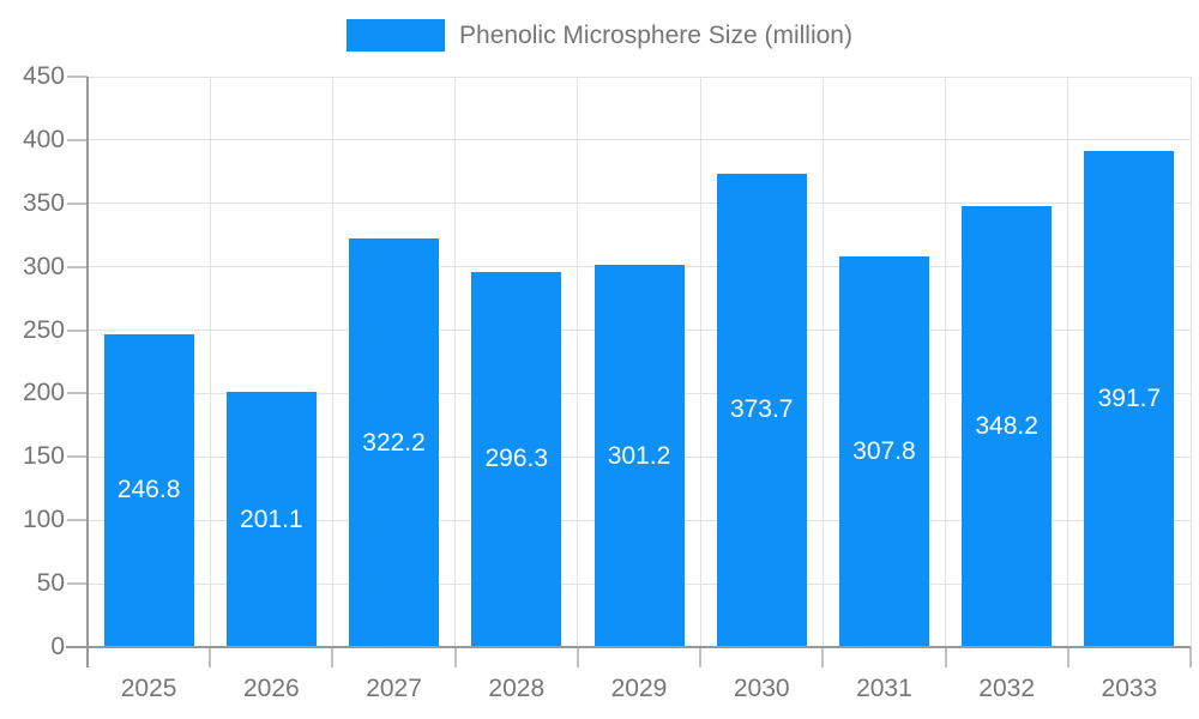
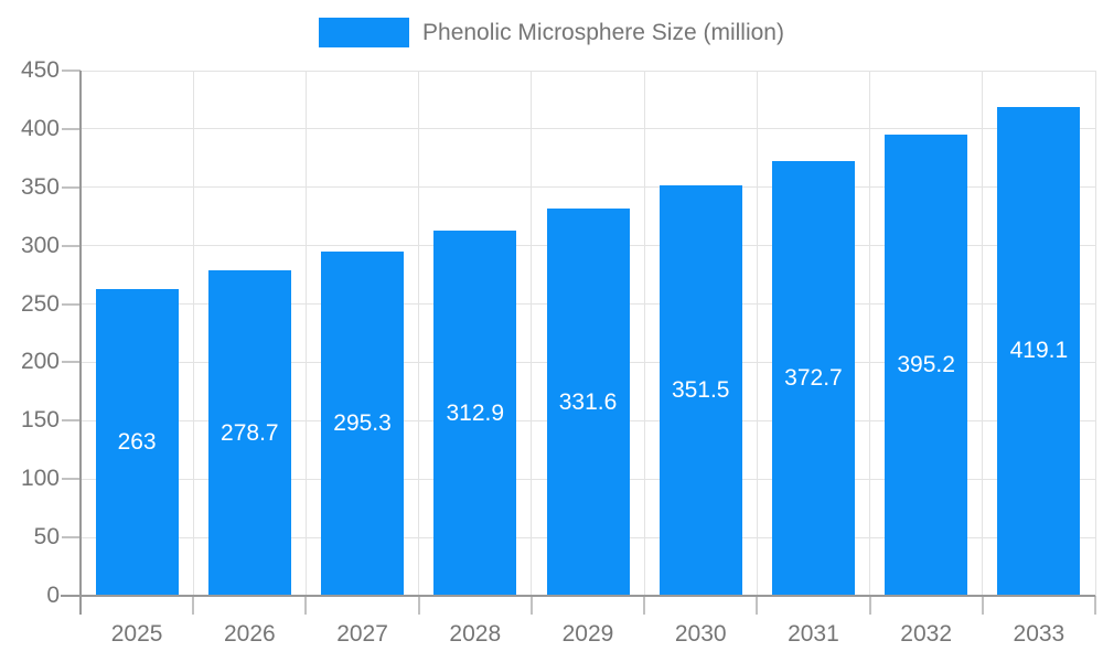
2025: 246.8 -> 263
2026: 201.1 -> 278.7
2027: 322.2 -> 295.3
2028: 296.3 -> 312.9
2029: 301.2 -> 331.6
2030: 373.7 -> 351.5
2031: 307.8 -> 372.7
2032: 348.2 -> 395.2
2033: 391.7 -> 419.1
